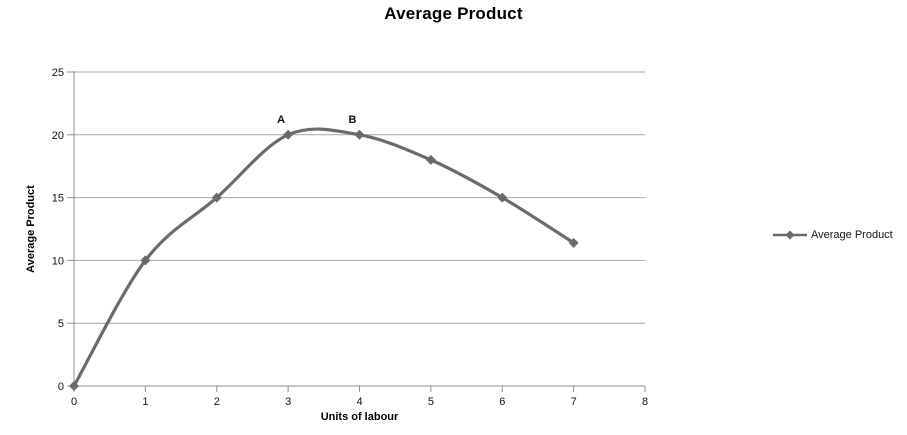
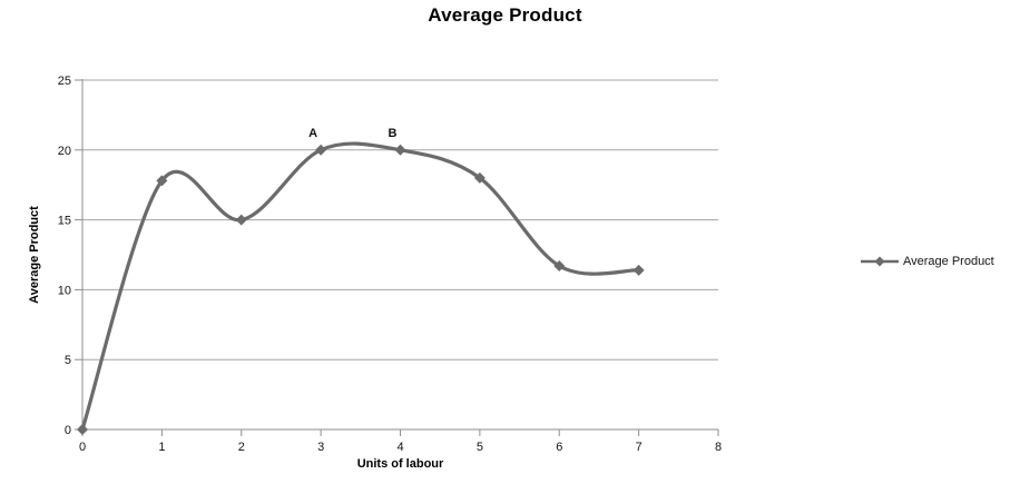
1: 10.0 -> 17.8
6: 15.0 -> 11.7
